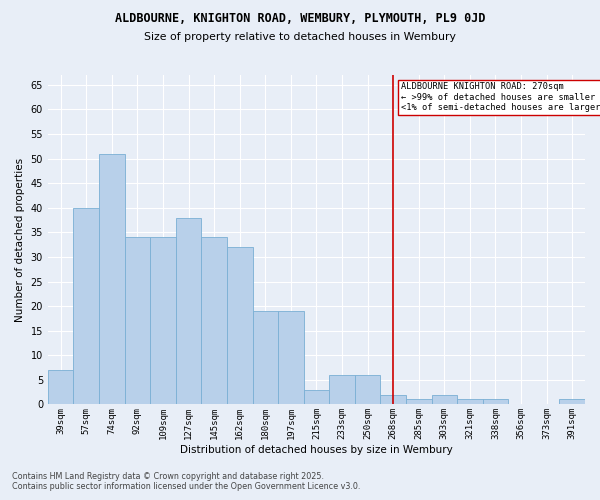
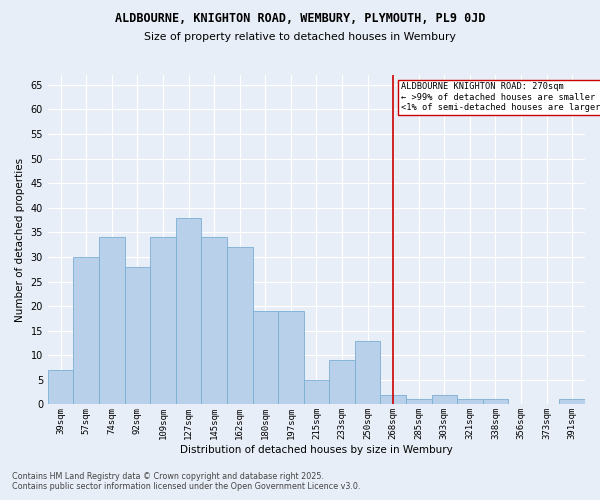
57sqm: 40 -> 30
74sqm: 51 -> 34
92sqm: 34 -> 28
215sqm: 3 -> 5
233sqm: 6 -> 9
250sqm: 6 -> 13
